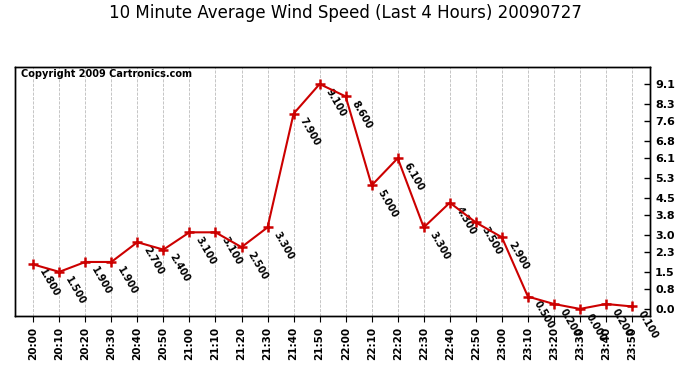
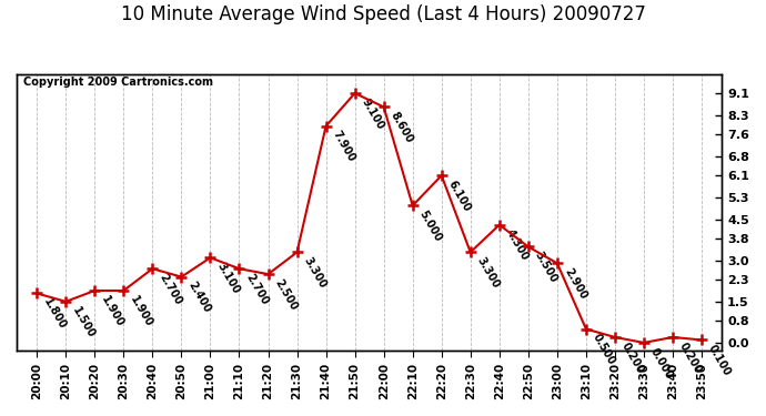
21:10: 3.100 -> 2.700
